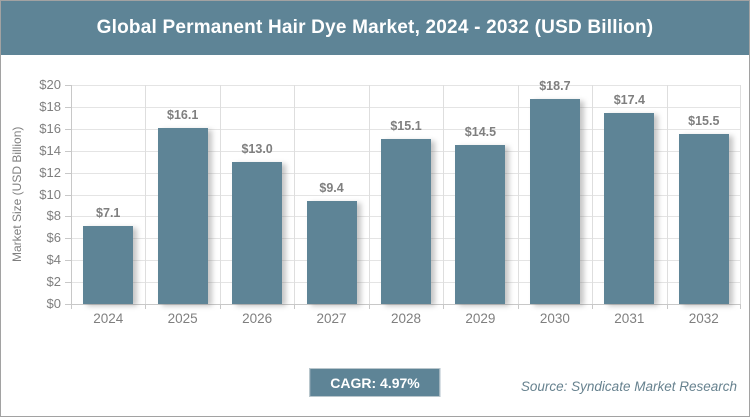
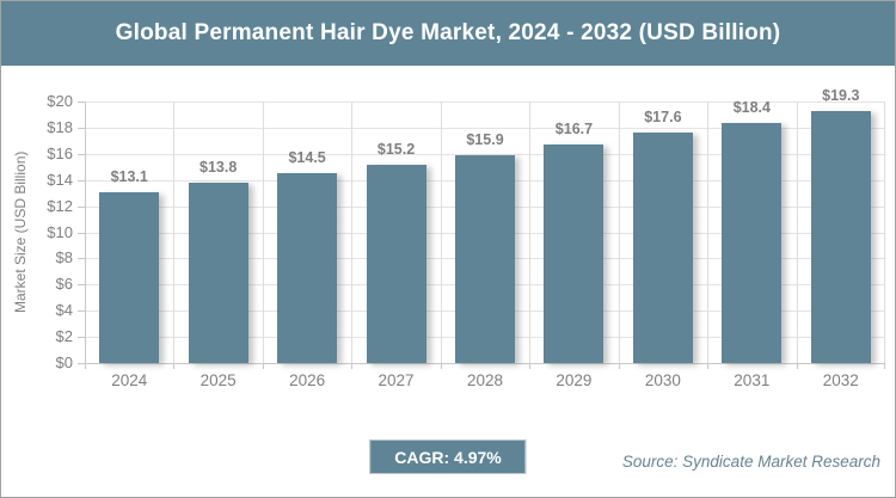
2024: $7.1 -> $13.1
2025: $16.1 -> $13.8
2026: $13.0 -> $14.5
2027: $9.4 -> $15.2
2028: $15.1 -> $15.9
2029: $14.5 -> $16.7
2030: $18.7 -> $17.6
2031: $17.4 -> $18.4
2032: $15.5 -> $19.3
